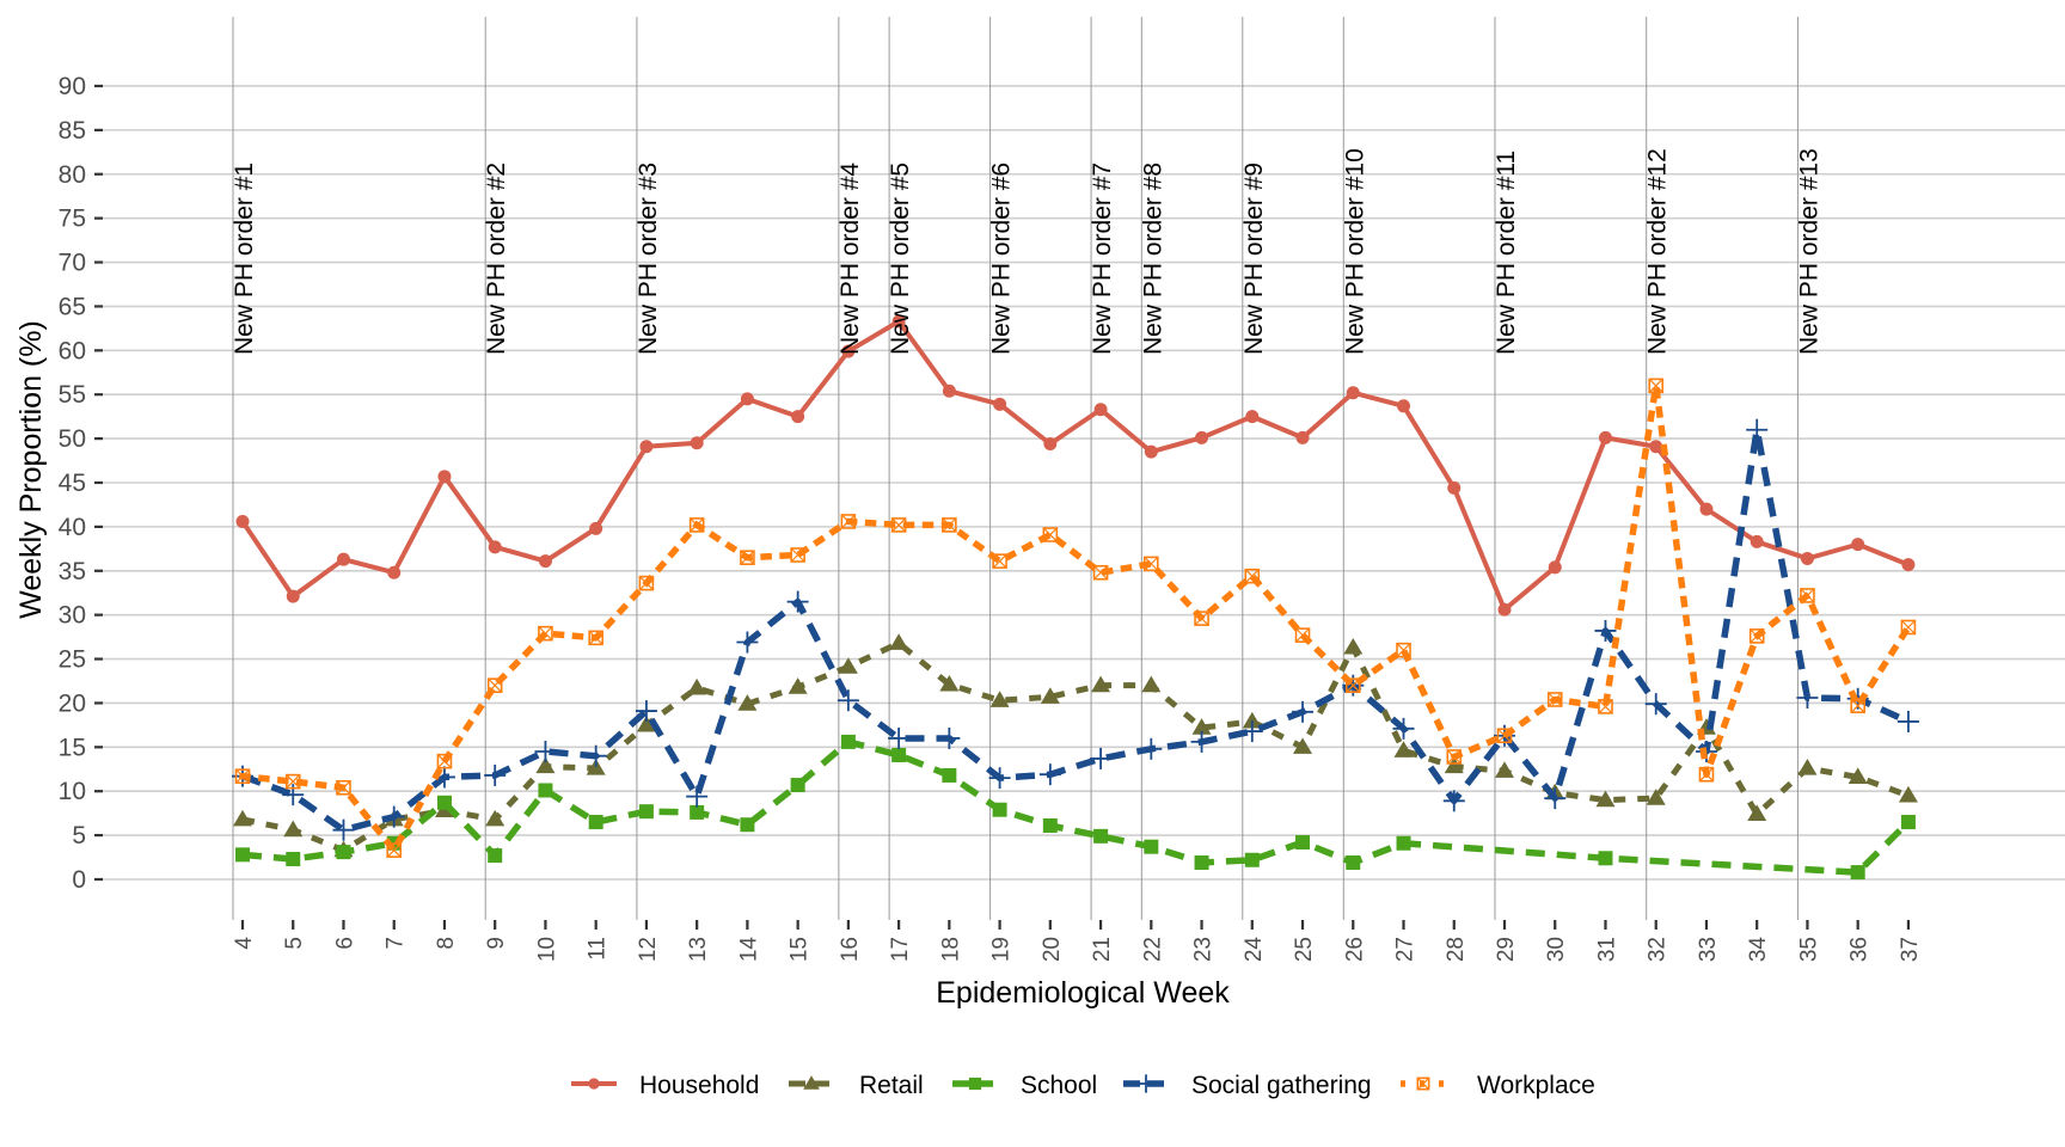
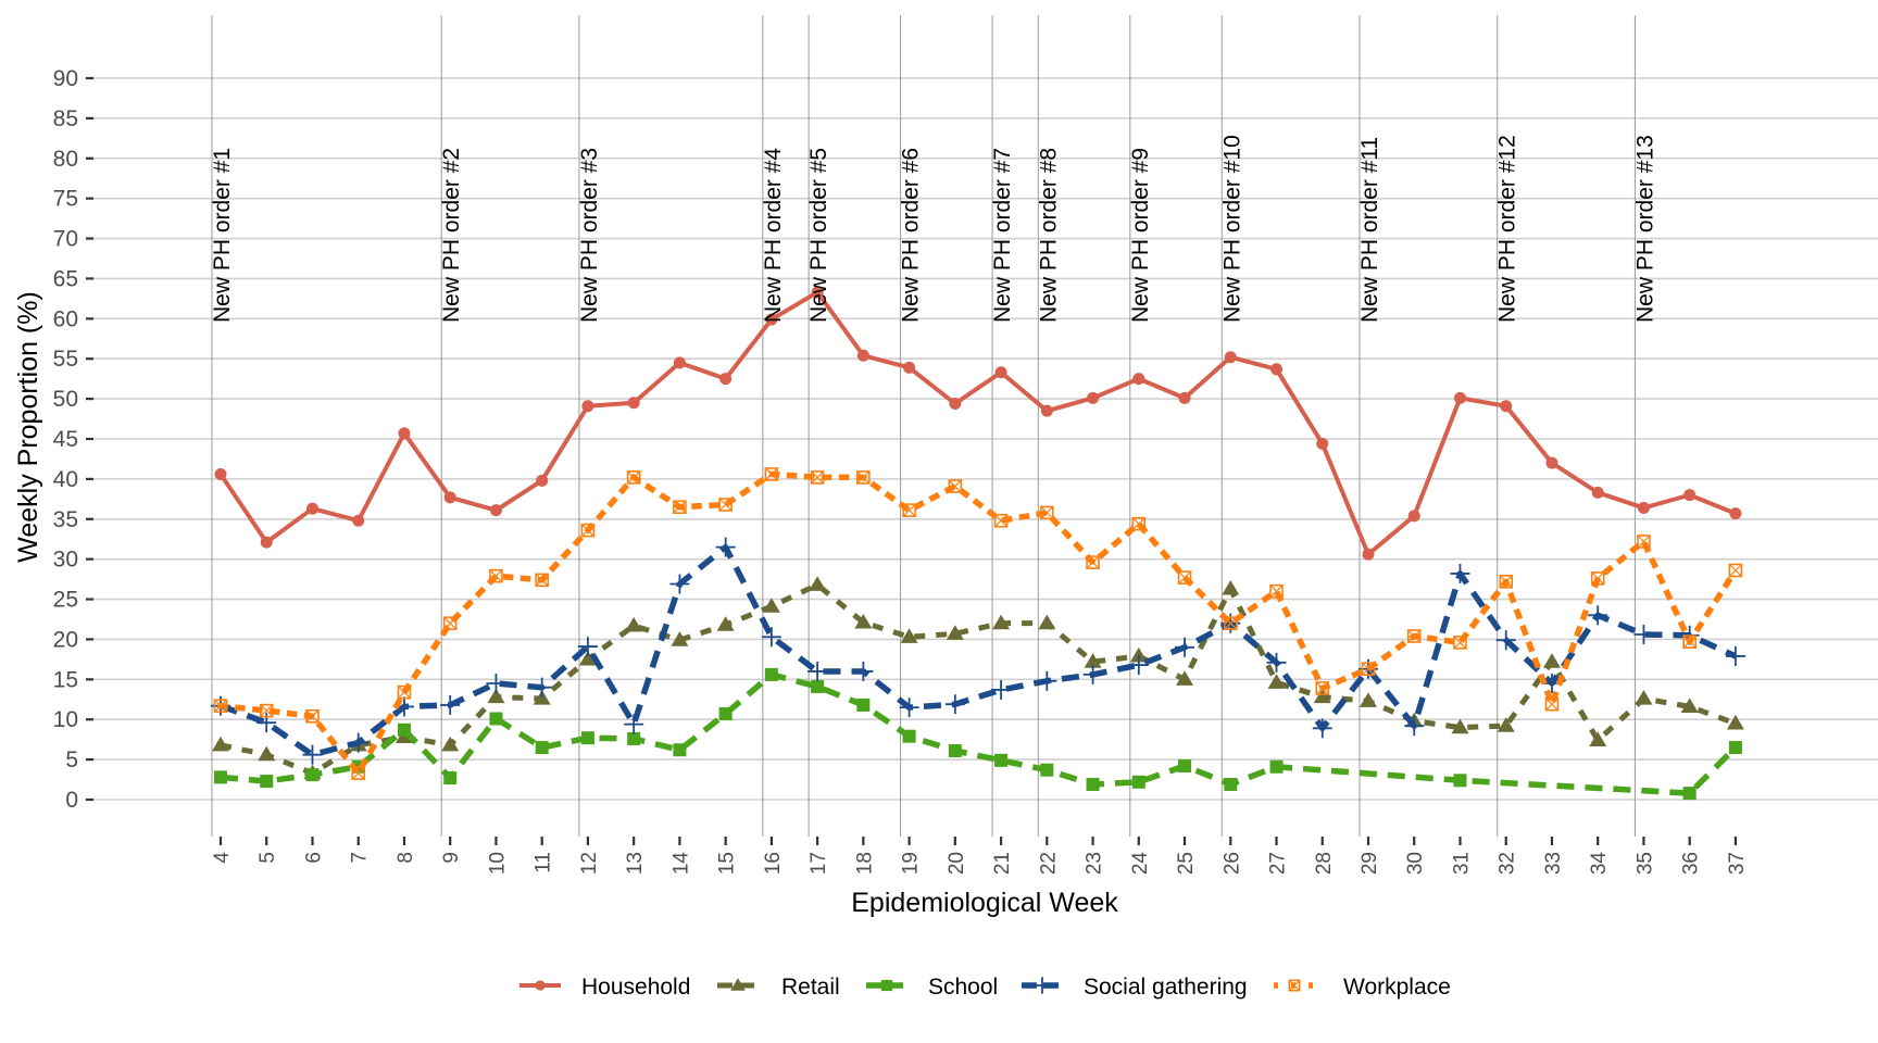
Workplace/32: 56 -> 27
Social gathering/34: 51 -> 23
